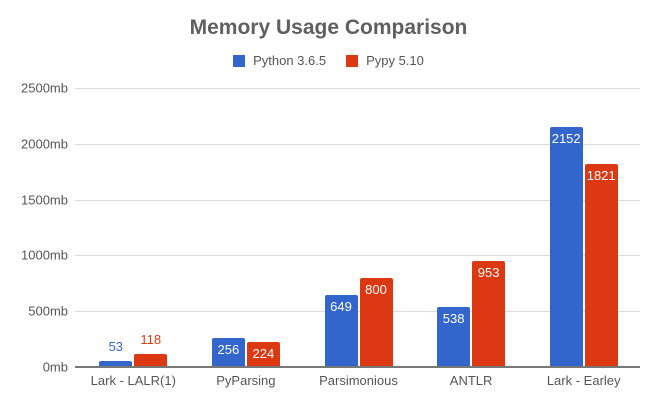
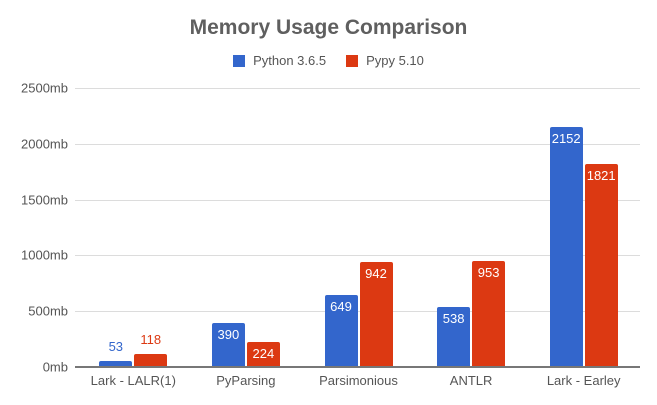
Python 3.6.5/PyParsing: 256 -> 390
Pypy 5.10/Parsimonious: 800 -> 942
